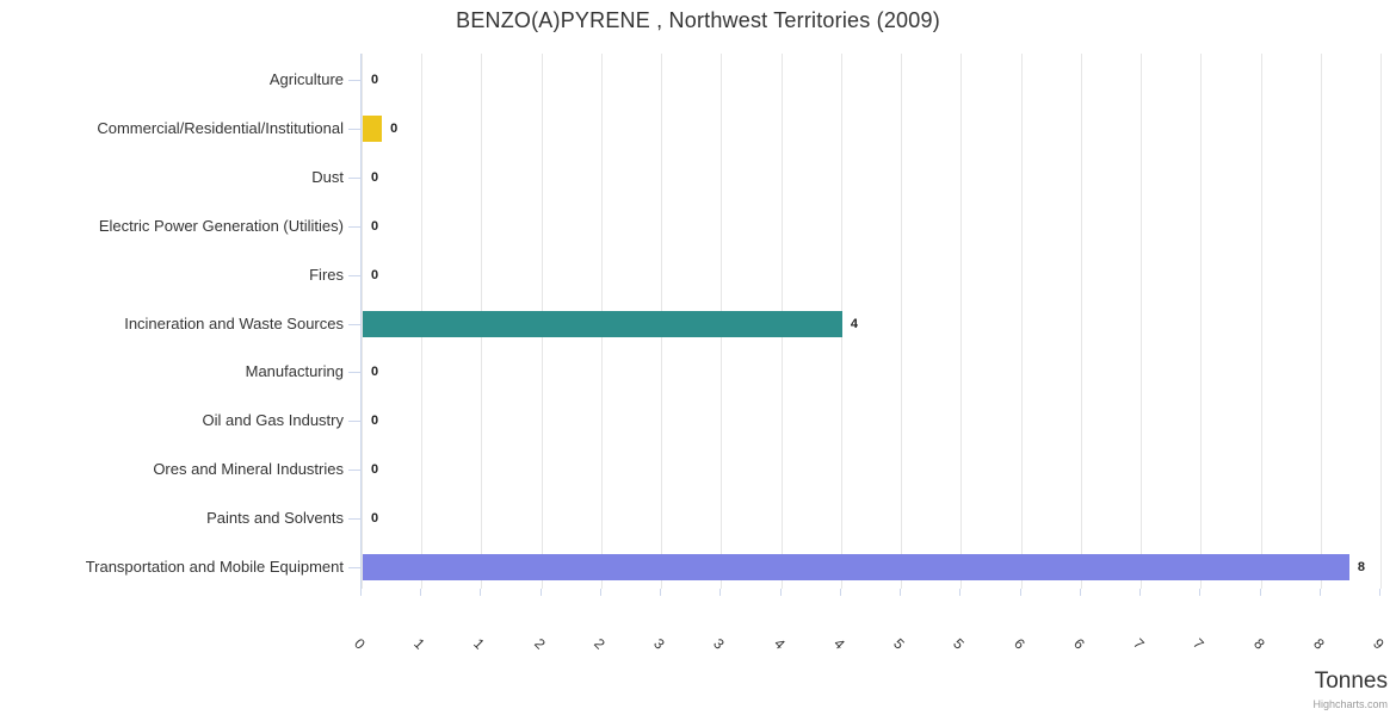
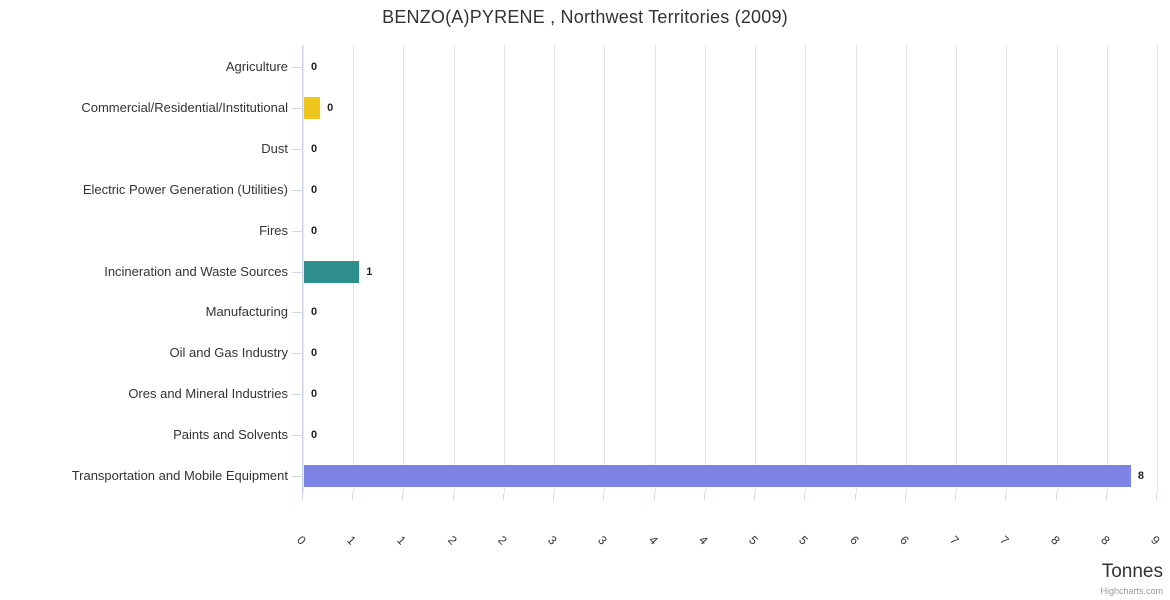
Incineration and Waste Sources: 4 -> 1
